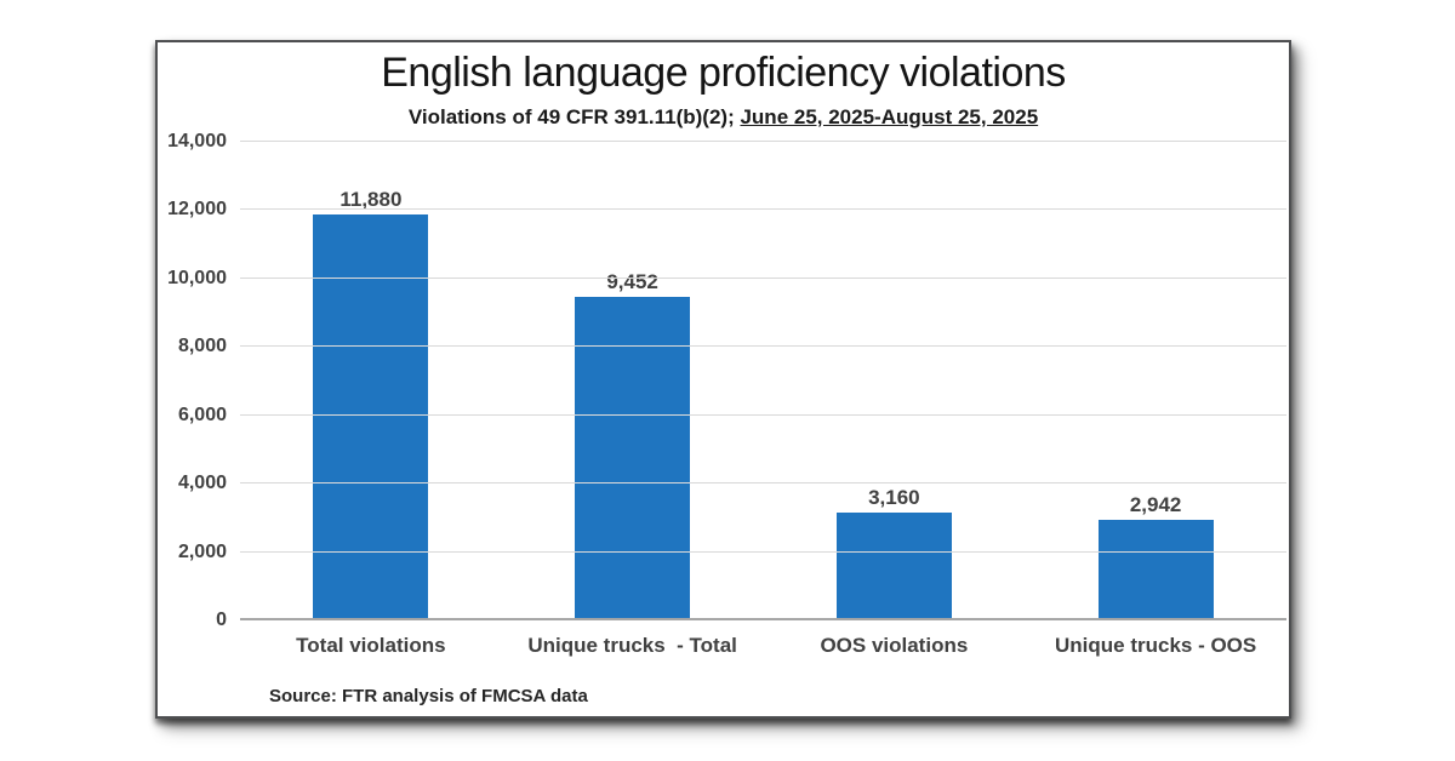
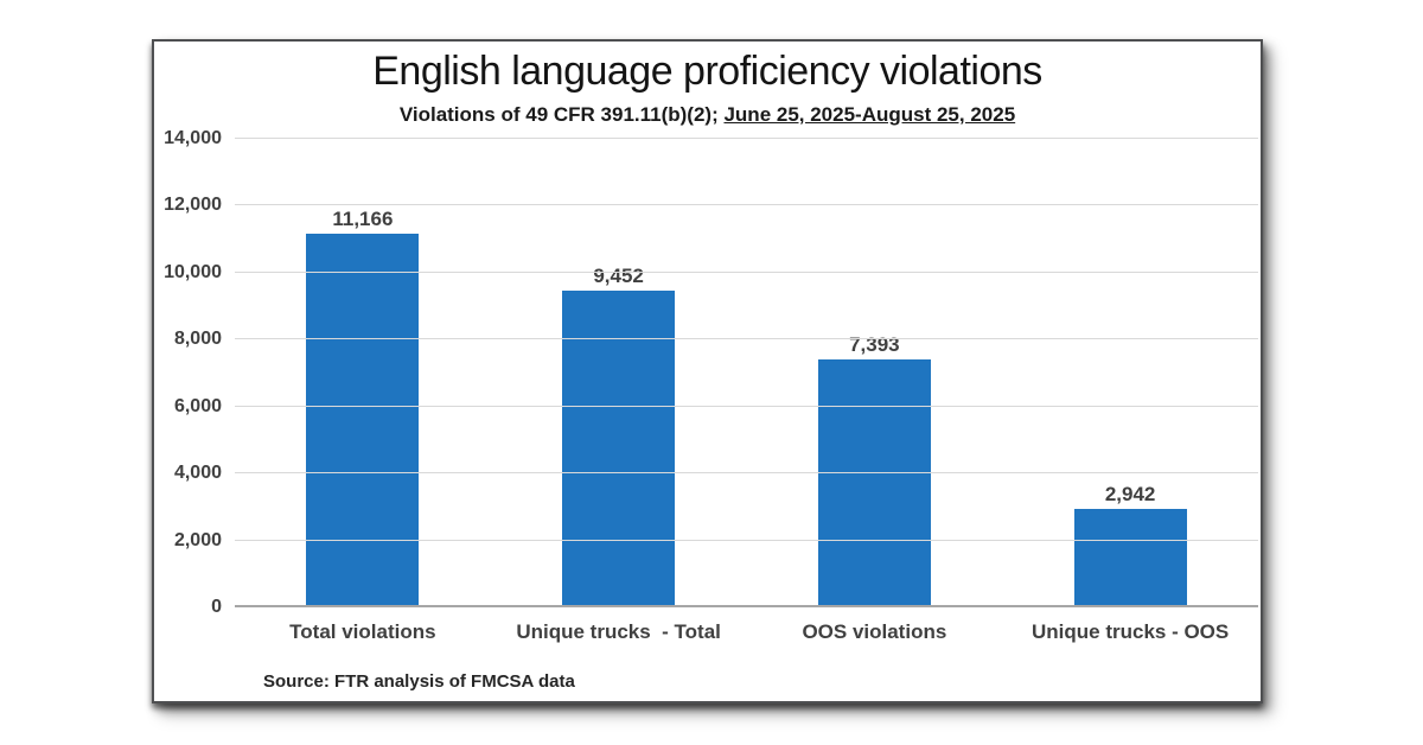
Total violations: 11,880 -> 11,166
OOS violations: 3,160 -> 7,393
